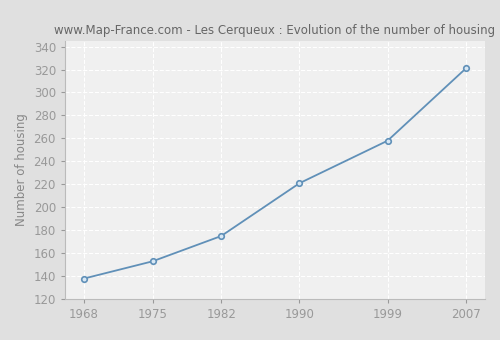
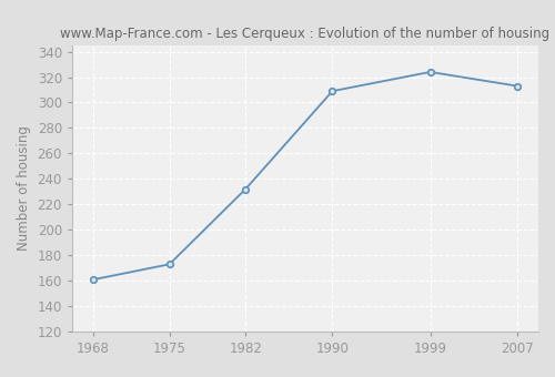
1968: 138 -> 161
1975: 153 -> 173
1982: 175 -> 232
1990: 221 -> 309
1999: 258 -> 324
2007: 321 -> 313
